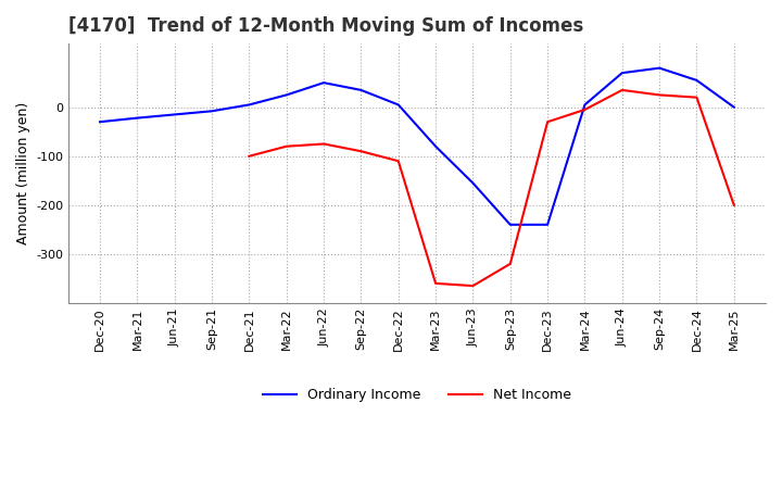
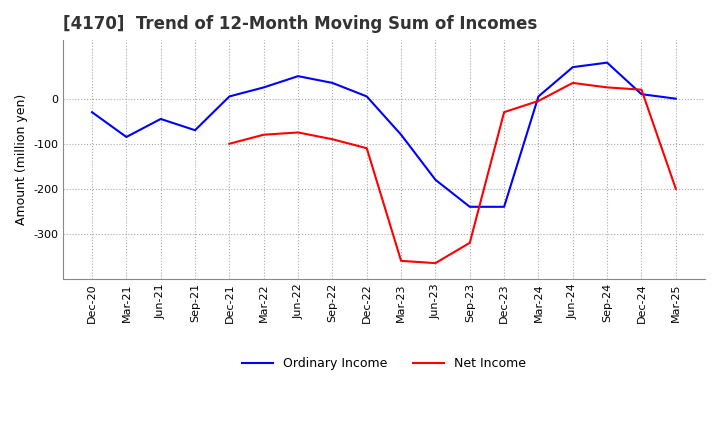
Ordinary Income/Mar-21: -22 -> -85
Ordinary Income/Jun-21: -15 -> -45
Ordinary Income/Sep-21: -8 -> -70
Ordinary Income/Jun-23: -155 -> -180
Ordinary Income/Dec-24: 55 -> 10
